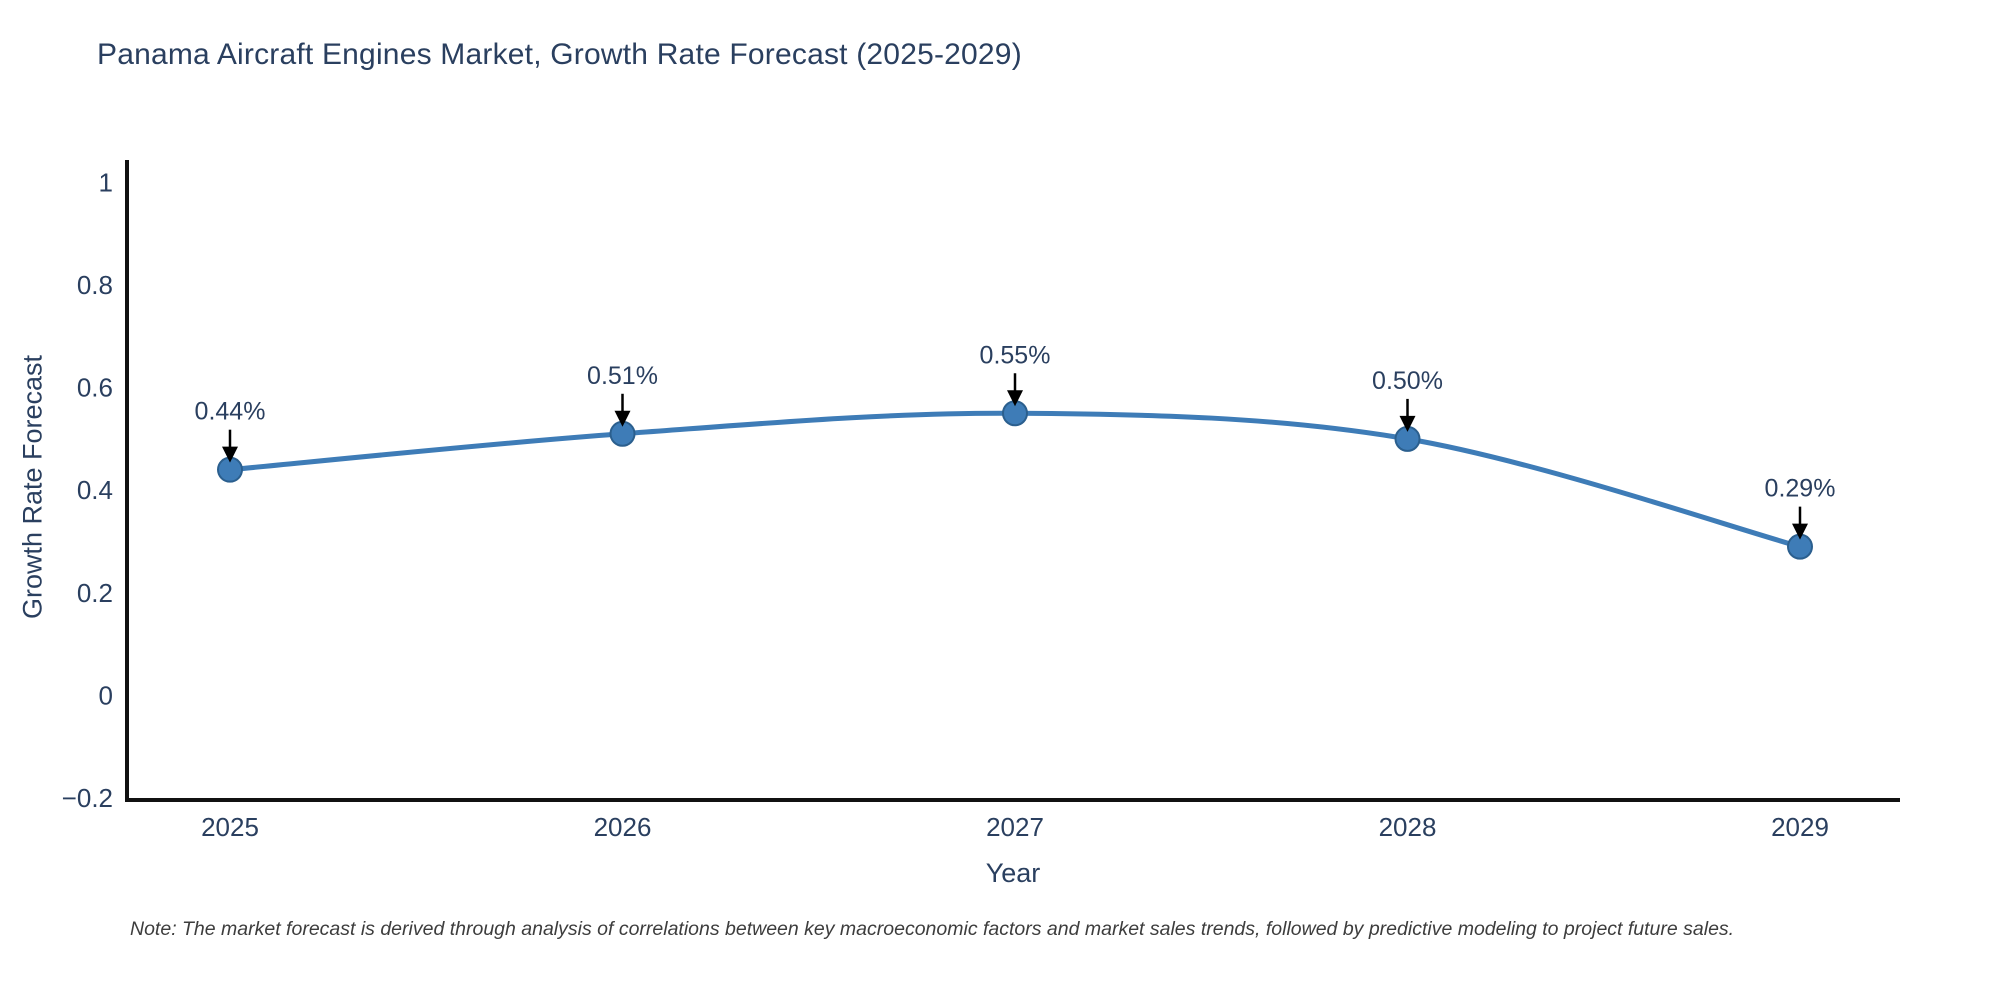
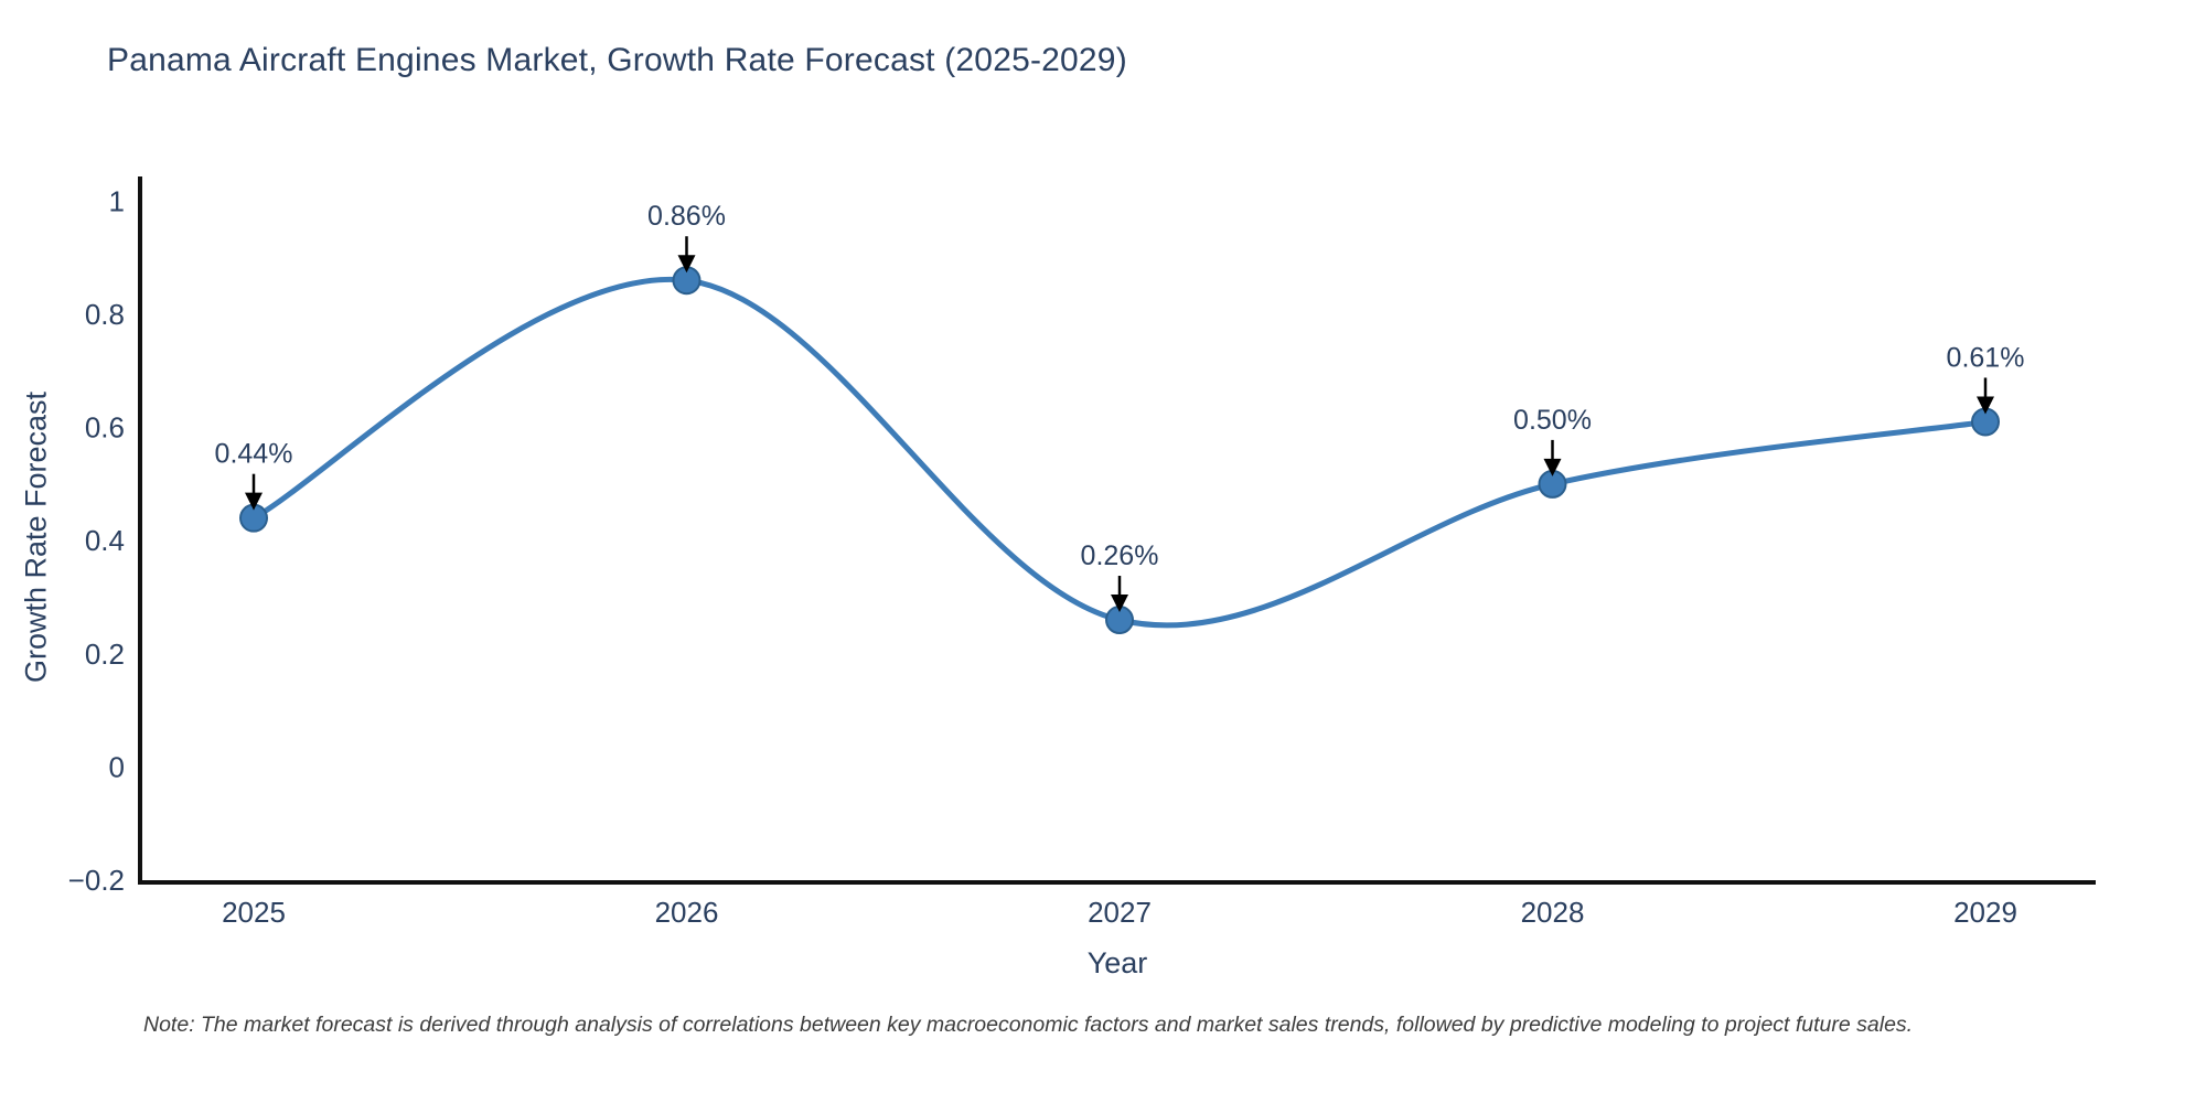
2026: 0.51% -> 0.86%
2027: 0.55% -> 0.26%
2029: 0.29% -> 0.61%
